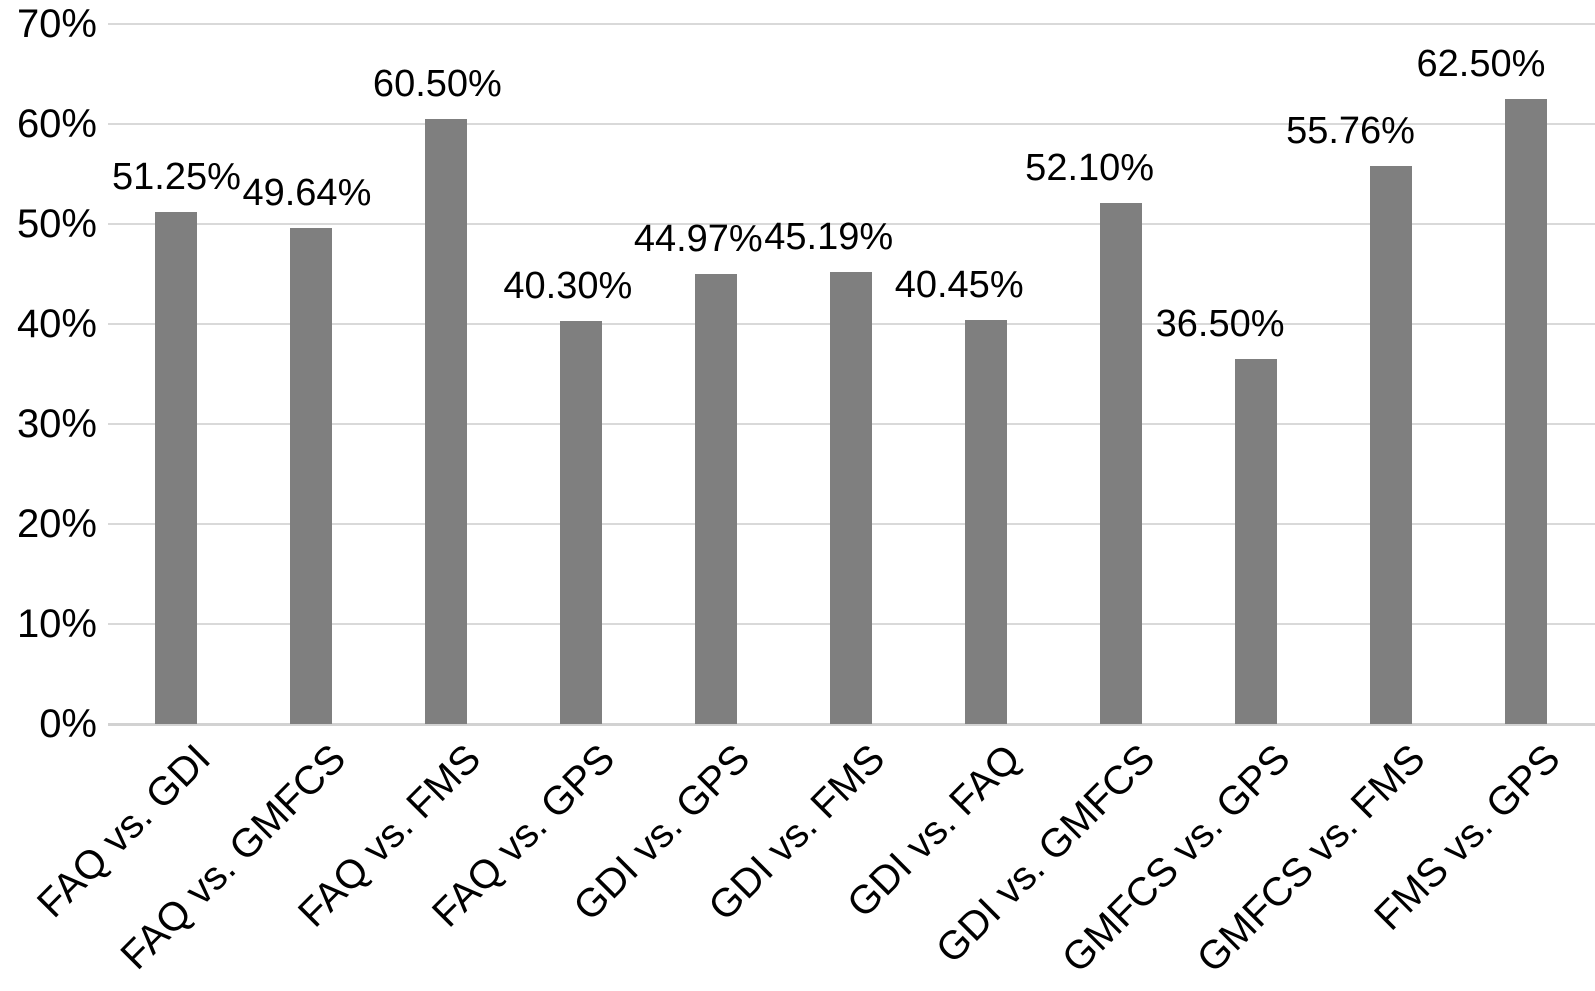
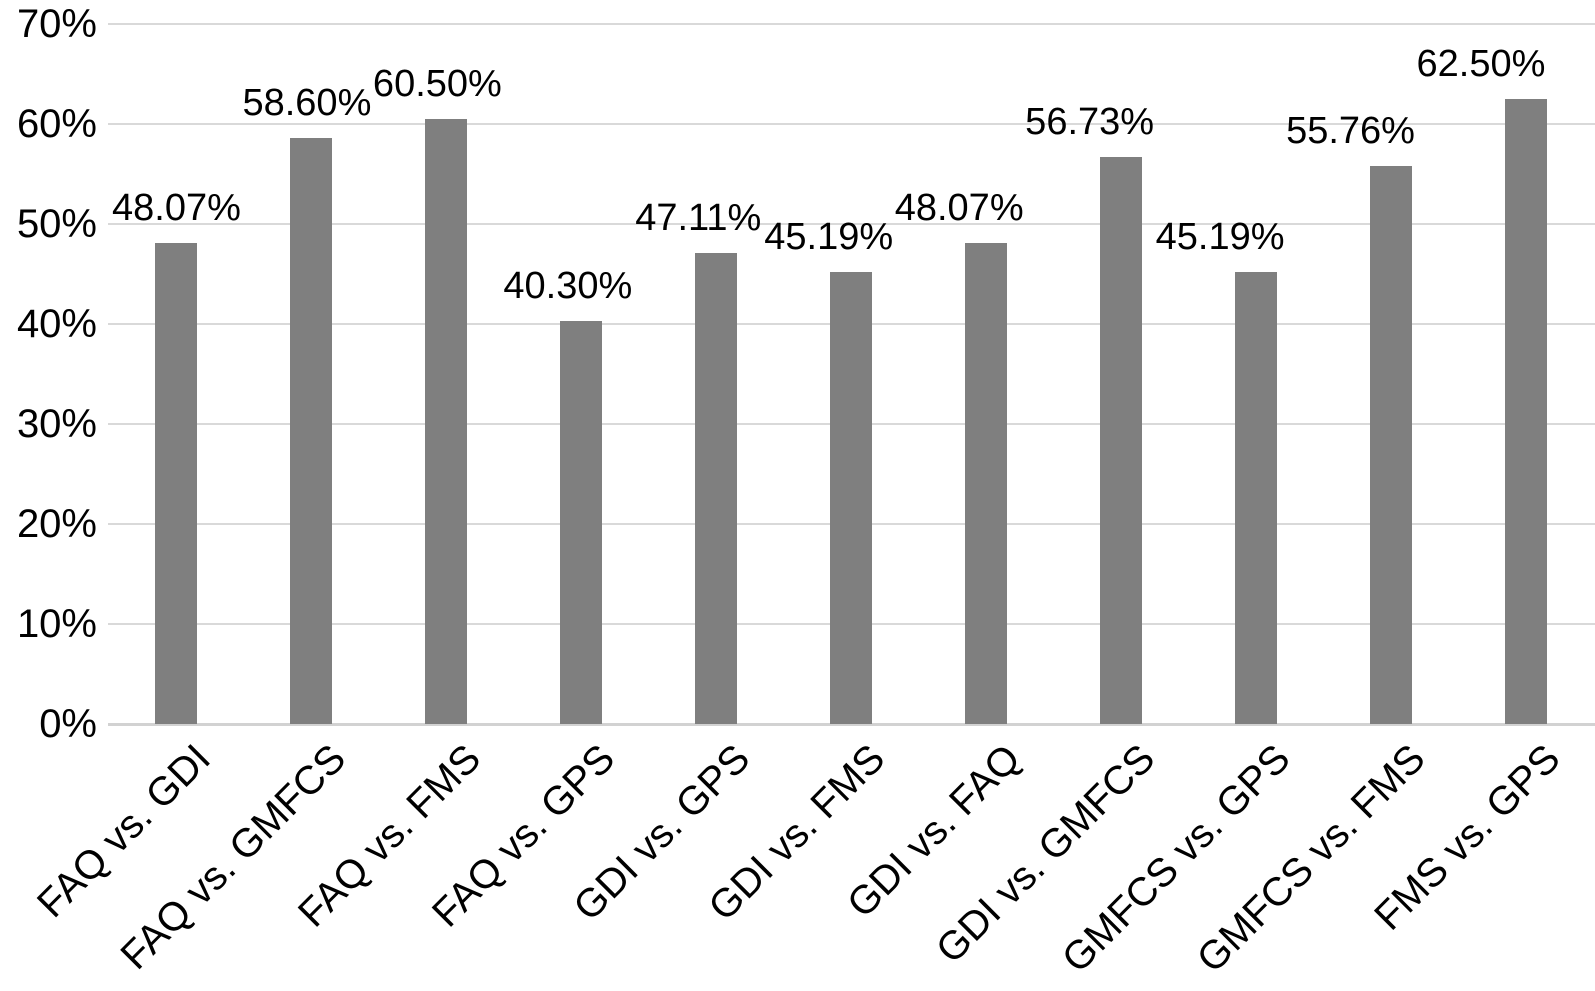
FAQ vs. GDI: 51.25% -> 48.07%
FAQ vs. GMFCS: 49.64% -> 58.60%
GDI vs. GPS: 44.97% -> 47.11%
GDI vs. FAQ: 40.45% -> 48.07%
GDI vs. GMFCS: 52.10% -> 56.73%
GMFCS vs. GPS: 36.50% -> 45.19%
